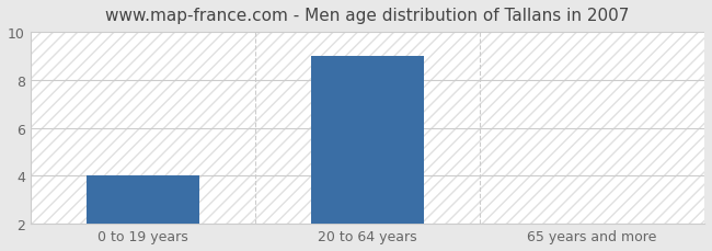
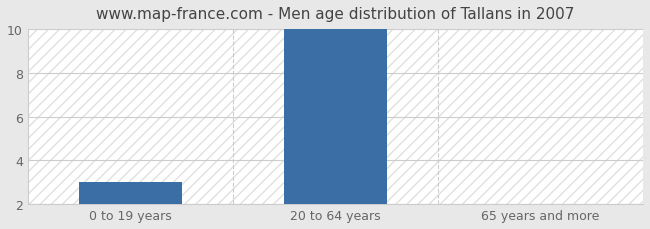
0 to 19 years: 4.0 -> 3.0
20 to 64 years: 9.0 -> 10.0
